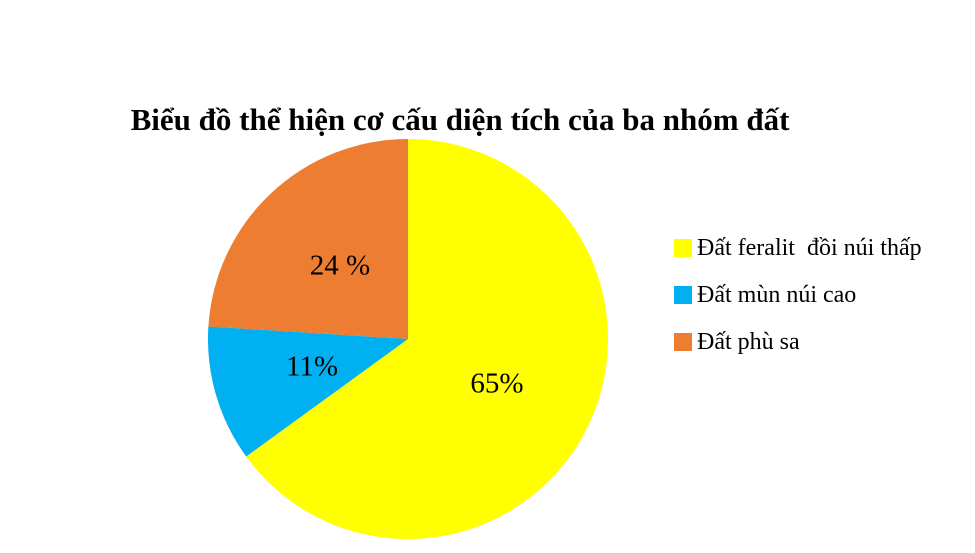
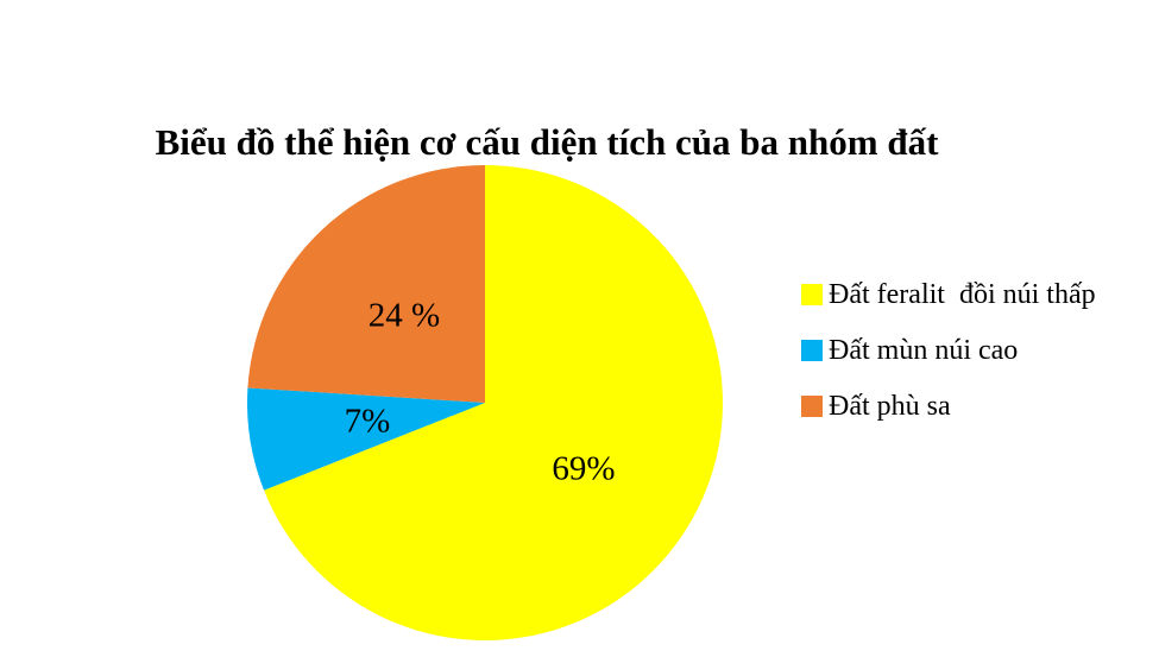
Đất feralit đồi núi thấp: 65% -> 69%
Đất mùn núi cao: 11% -> 7%
